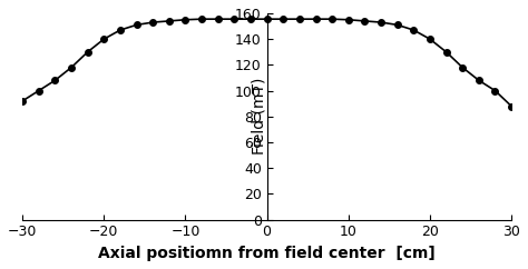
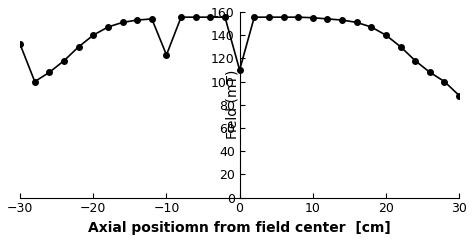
−30: 92 -> 132
−10: 155 -> 123
0: 156 -> 110
